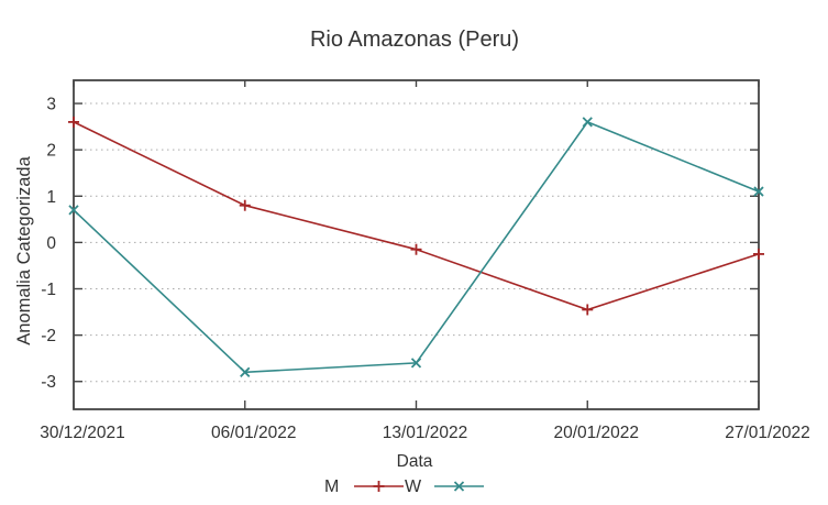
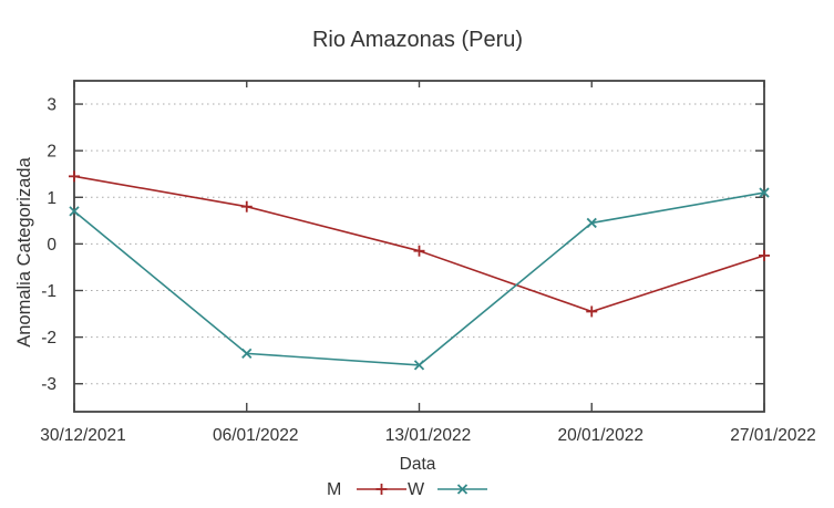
M/30/12/2021: 2.6 -> 1.4
W/06/01/2022: -2.8 -> -2.4
W/20/01/2022: 2.6 -> 0.5
